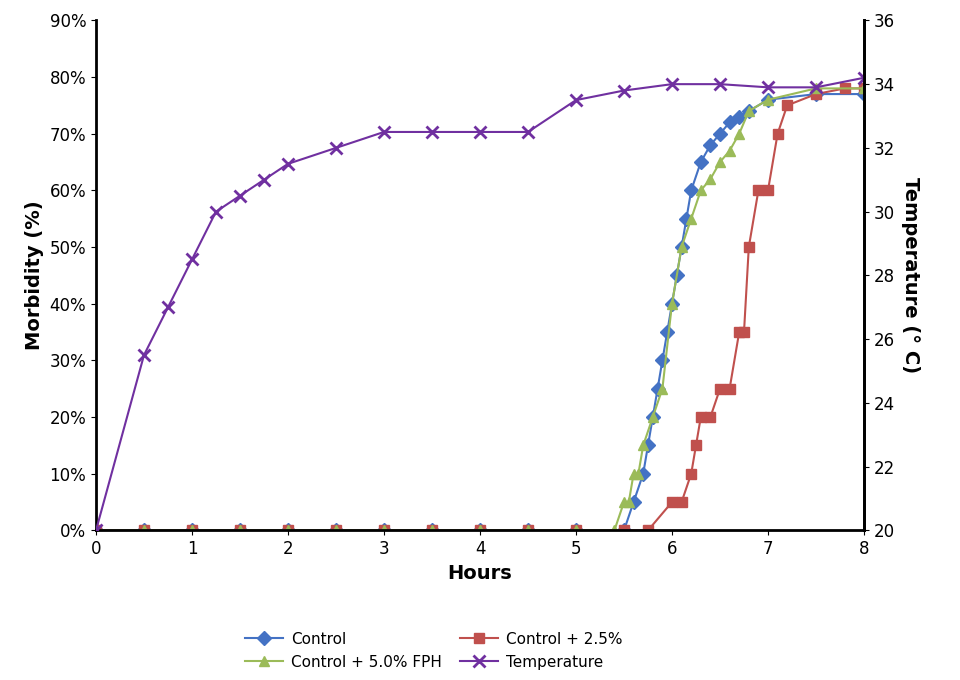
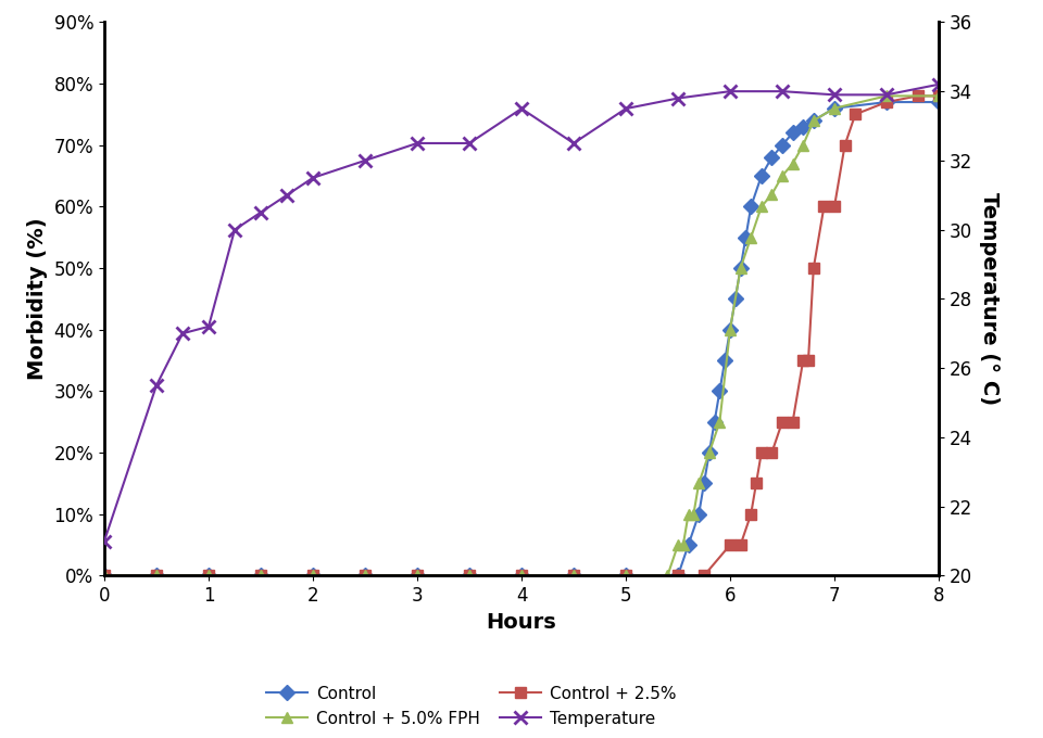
Temperature/0: 20.0 -> 21.0
Temperature/1: 28.5 -> 27.2
Temperature/4: 32.5 -> 33.5
